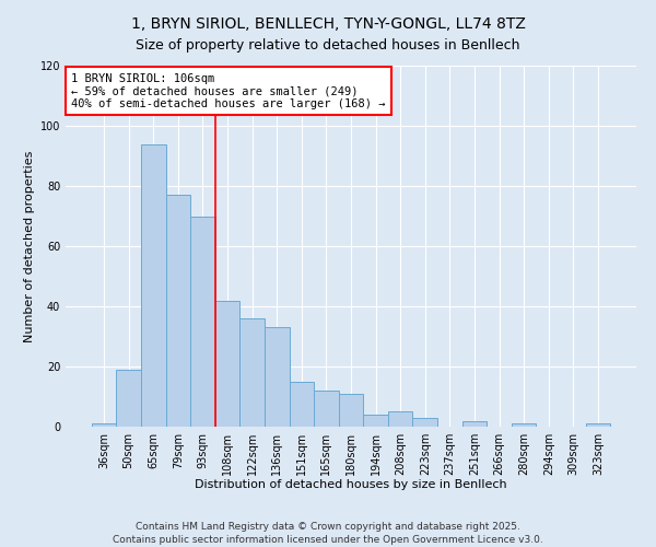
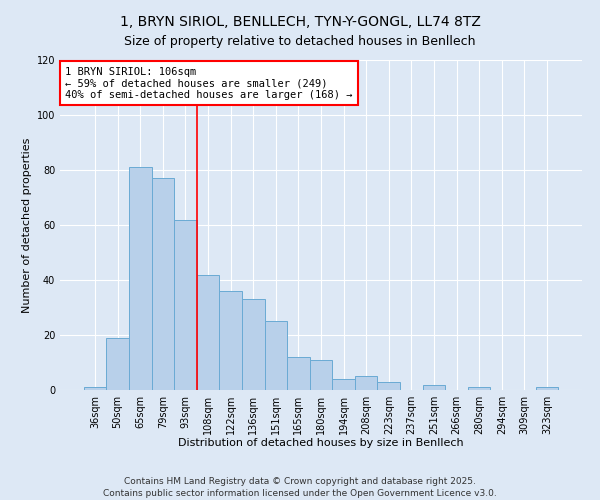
65sqm: 94 -> 81
93sqm: 70 -> 62
151sqm: 15 -> 25
